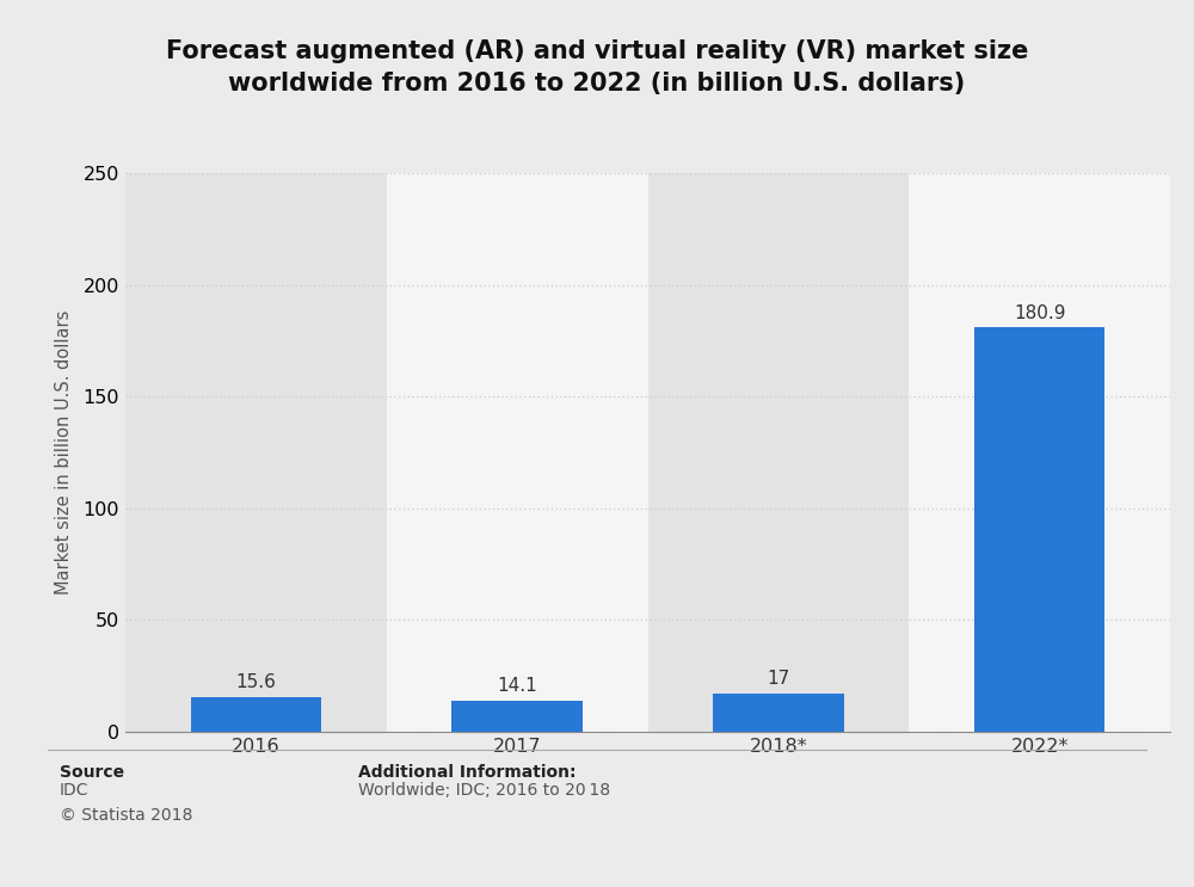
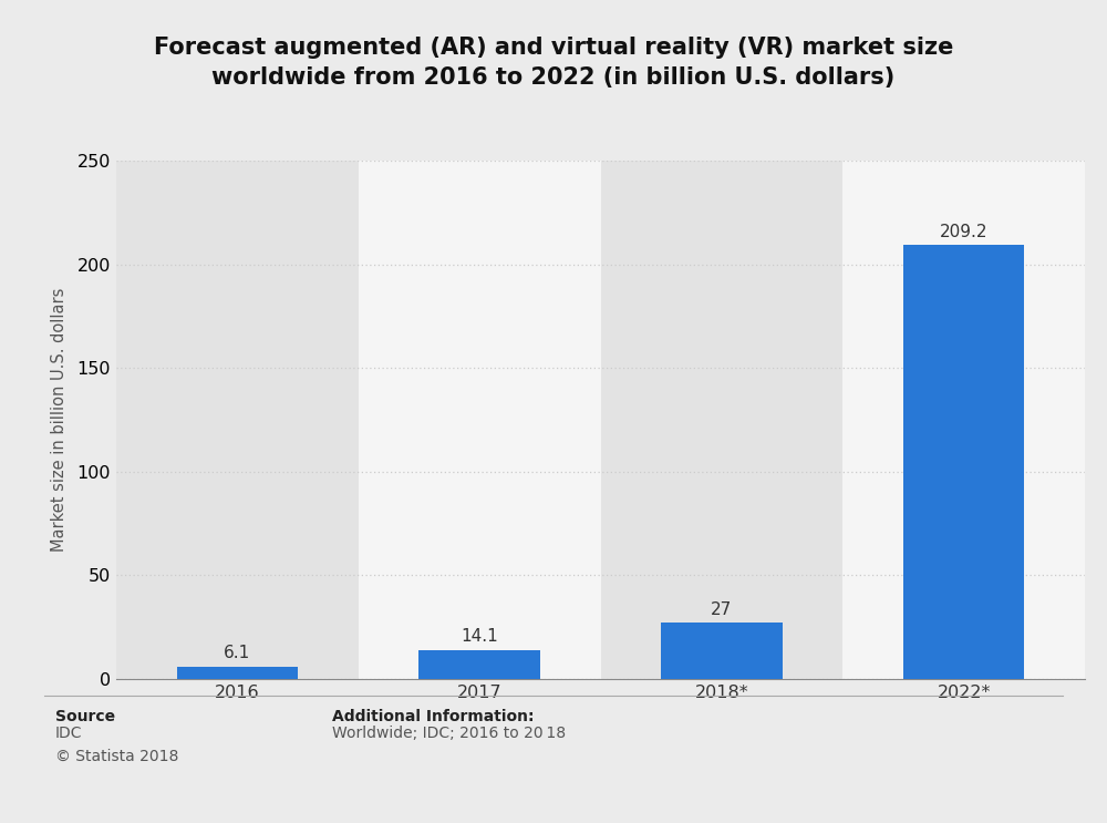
2016: 15.6 -> 6.1
2018*: 17 -> 27
2022*: 180.9 -> 209.2
